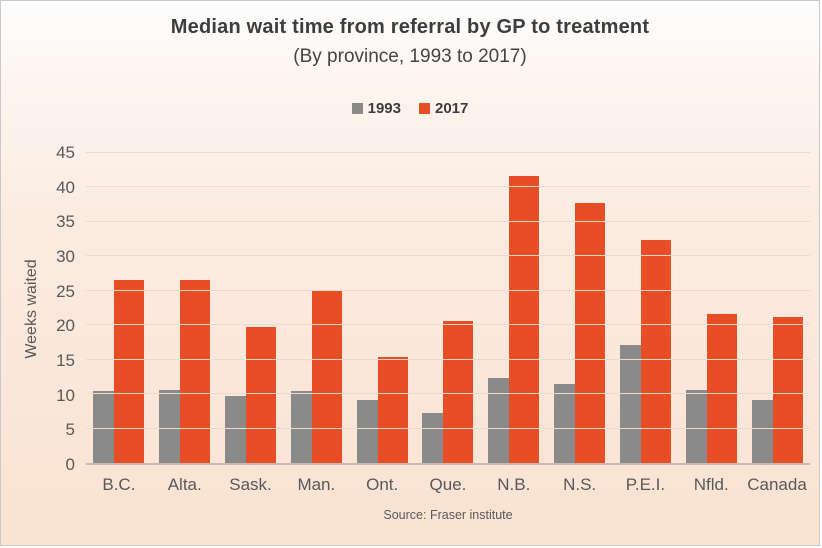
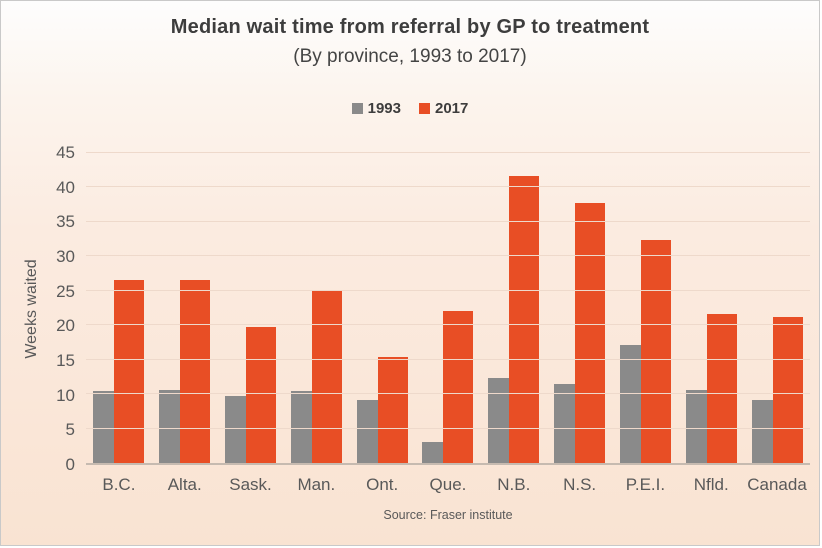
1993/Que.: 7 -> 3
2017/Que.: 21 -> 22
